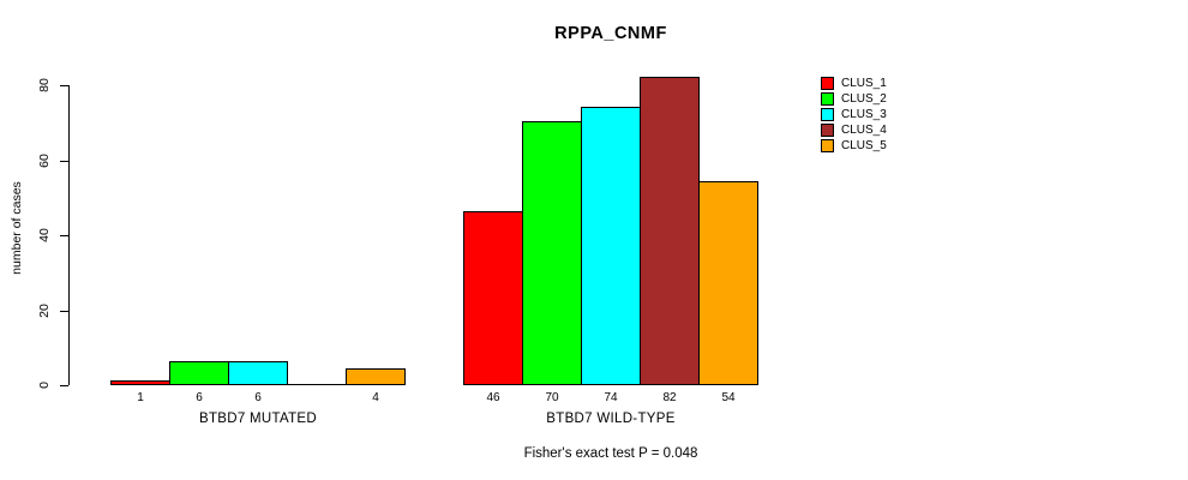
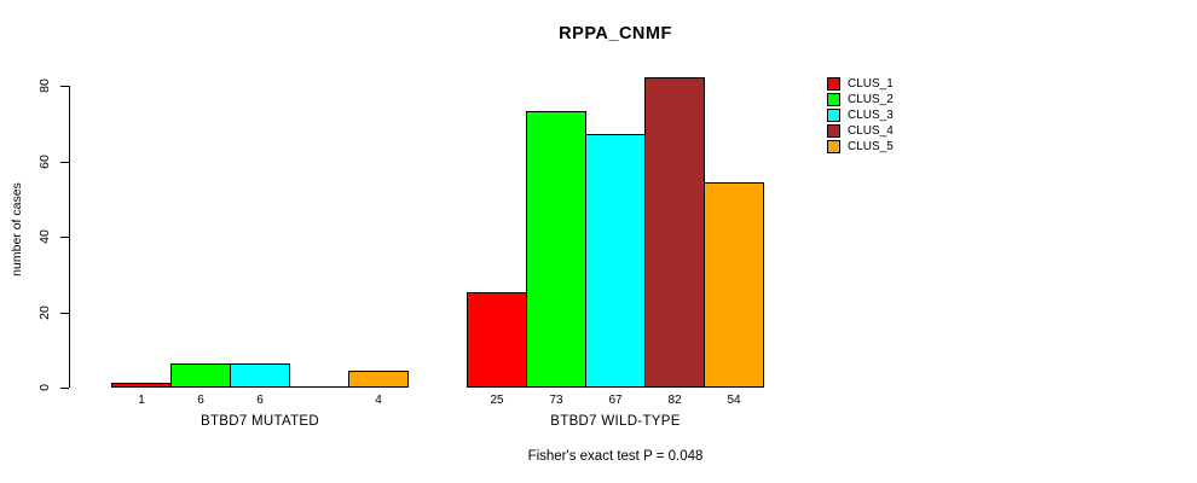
CLUS_1/BTBD7 WILD-TYPE: 46 -> 25
CLUS_2/BTBD7 WILD-TYPE: 70 -> 73
CLUS_3/BTBD7 WILD-TYPE: 74 -> 67
